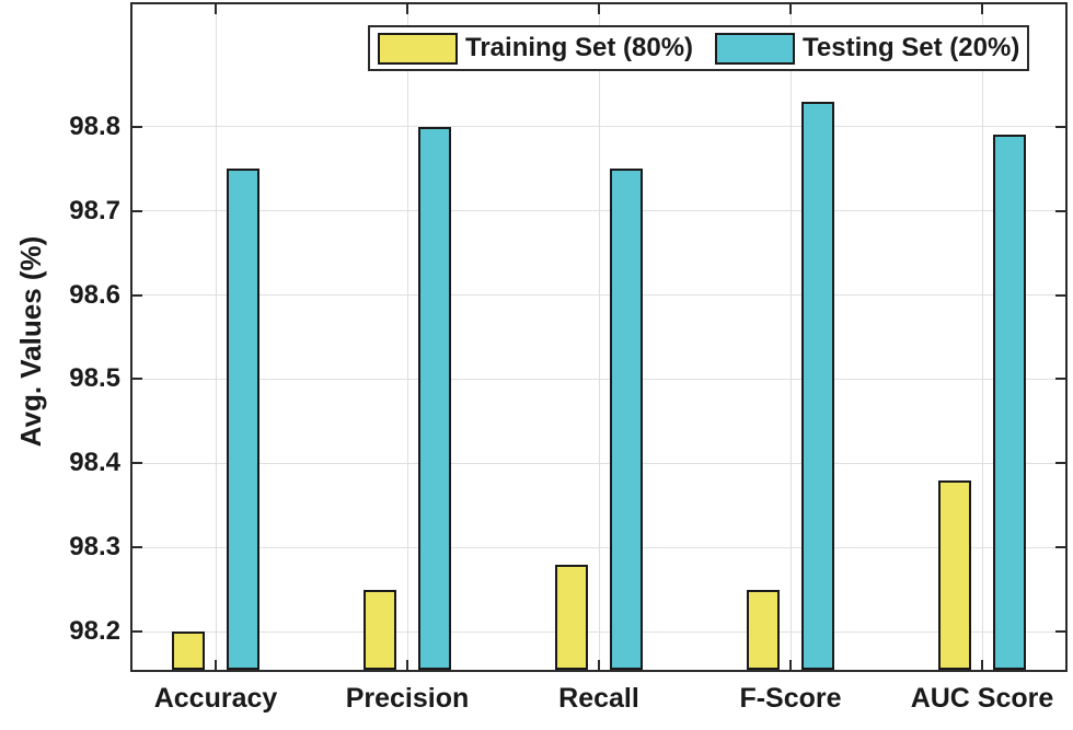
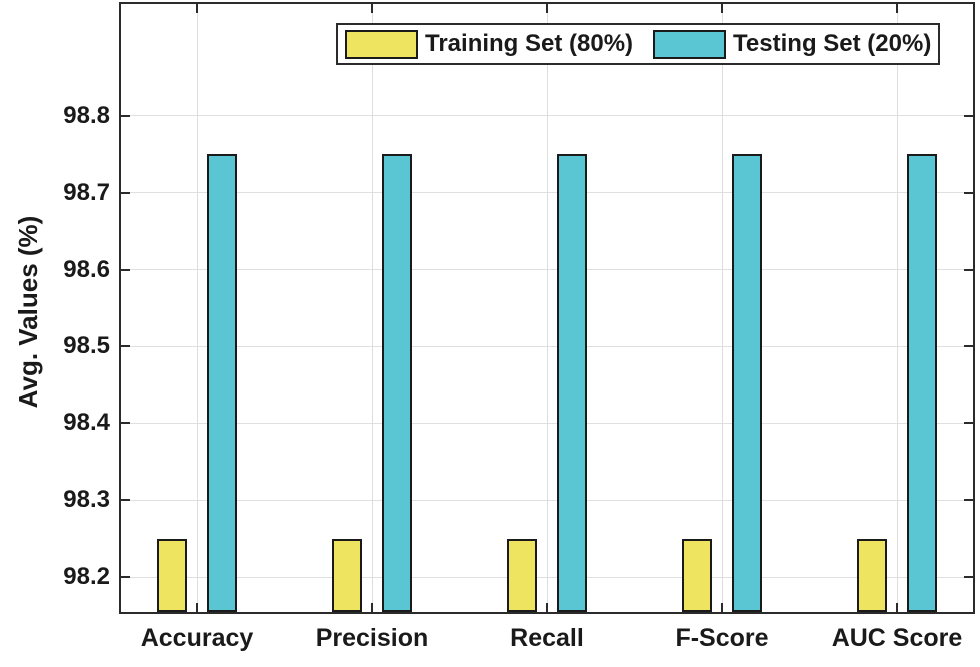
Training Set (80%)/Accuracy: 98.20 -> 98.25
Testing Set (20%)/Precision: 98.80 -> 98.75
Training Set (80%)/Recall: 98.28 -> 98.25
Testing Set (20%)/F-Score: 98.83 -> 98.75
Training Set (80%)/AUC Score: 98.38 -> 98.25
Testing Set (20%)/AUC Score: 98.79 -> 98.75
